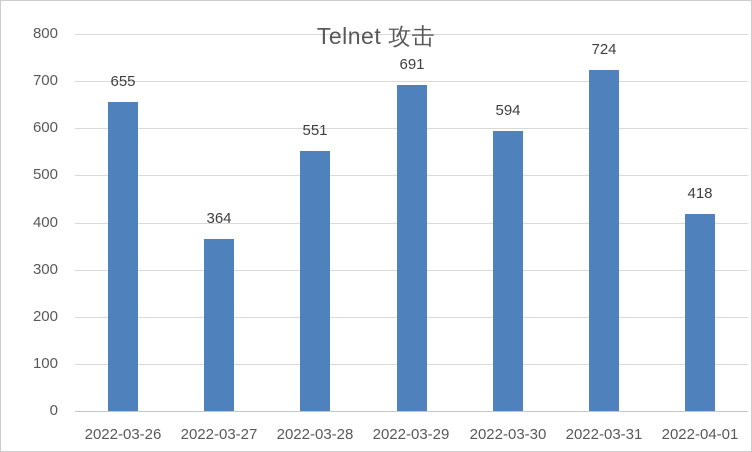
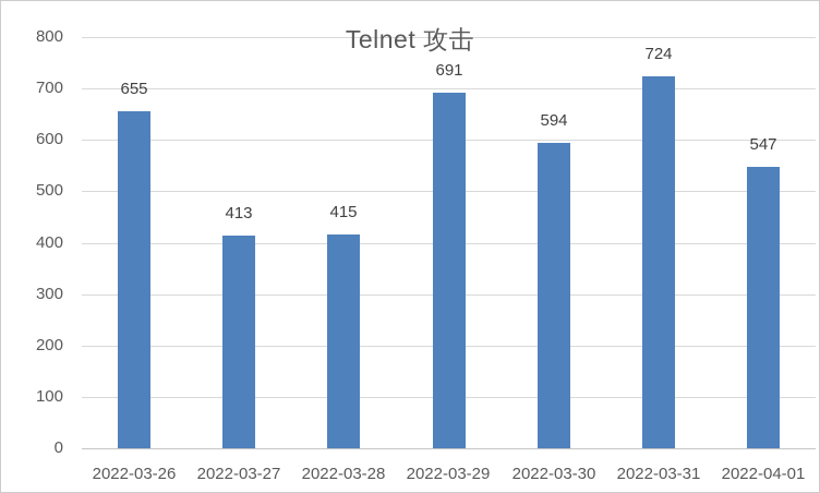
2022-03-27: 364 -> 413
2022-03-28: 551 -> 415
2022-04-01: 418 -> 547
